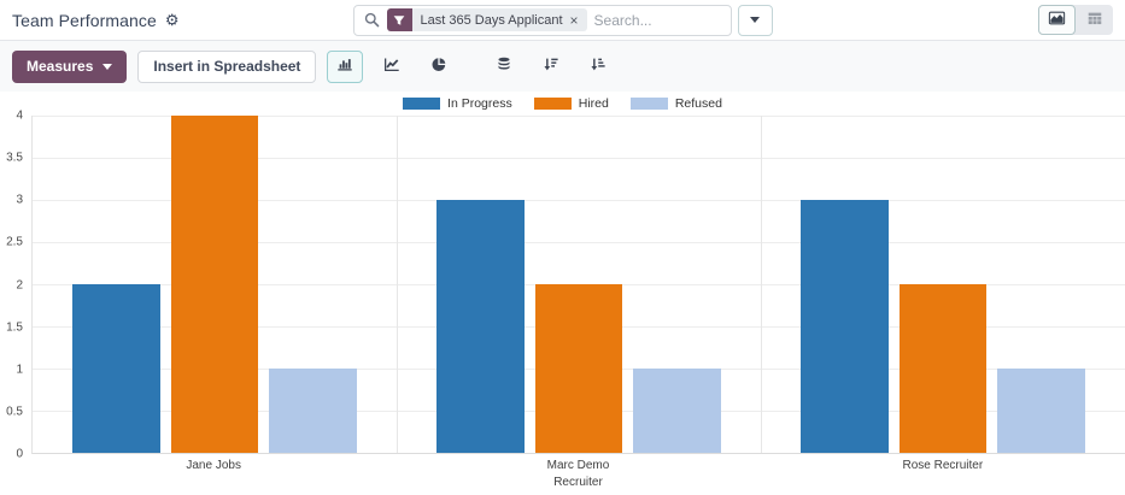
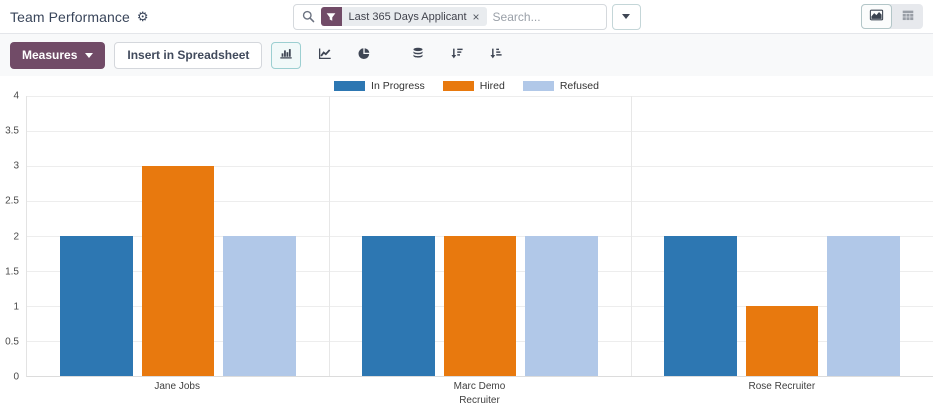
Hired/Jane Jobs: 4 -> 3
Refused/Jane Jobs: 1 -> 2
In Progress/Marc Demo: 3 -> 2
Refused/Marc Demo: 1 -> 2
In Progress/Rose Recruiter: 3 -> 2
Hired/Rose Recruiter: 2 -> 1
Refused/Rose Recruiter: 1 -> 2
